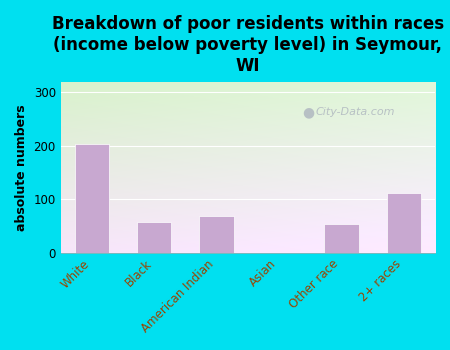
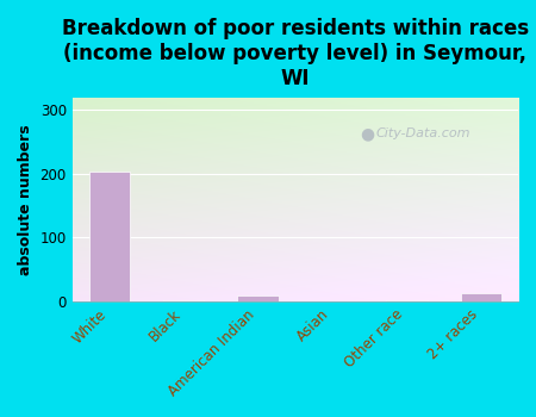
Black: 58 -> 2
American Indian: 68 -> 8
Other race: 54 -> 2
2+ races: 112 -> 12
